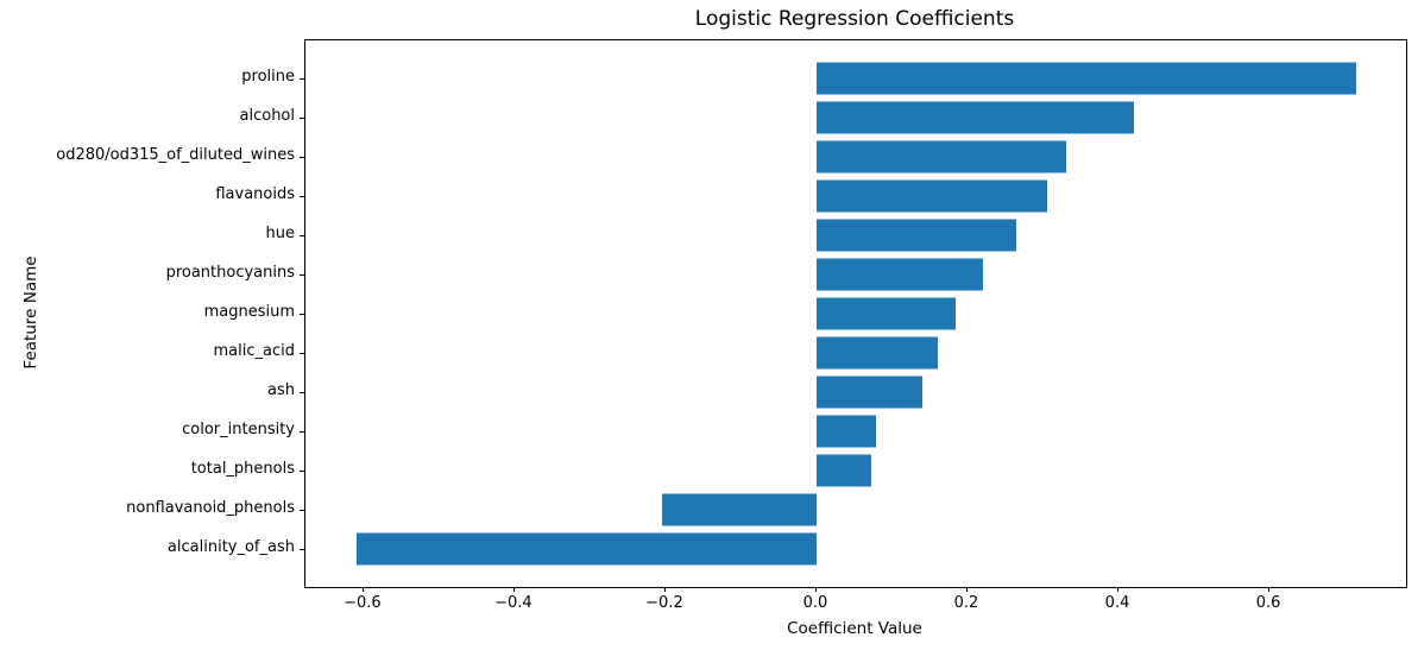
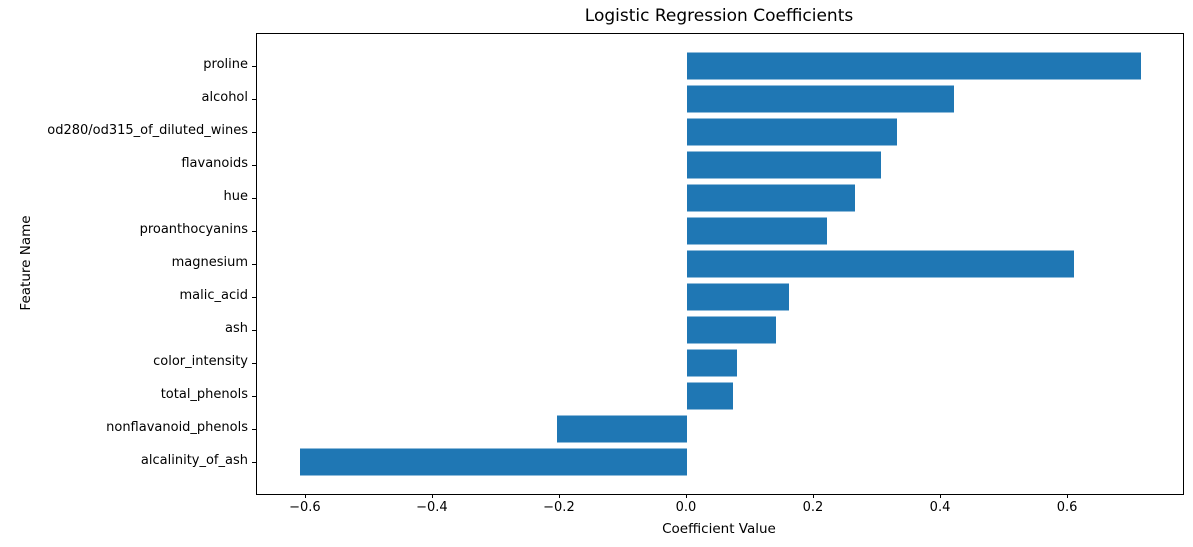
magnesium: 0.18 -> 0.61
